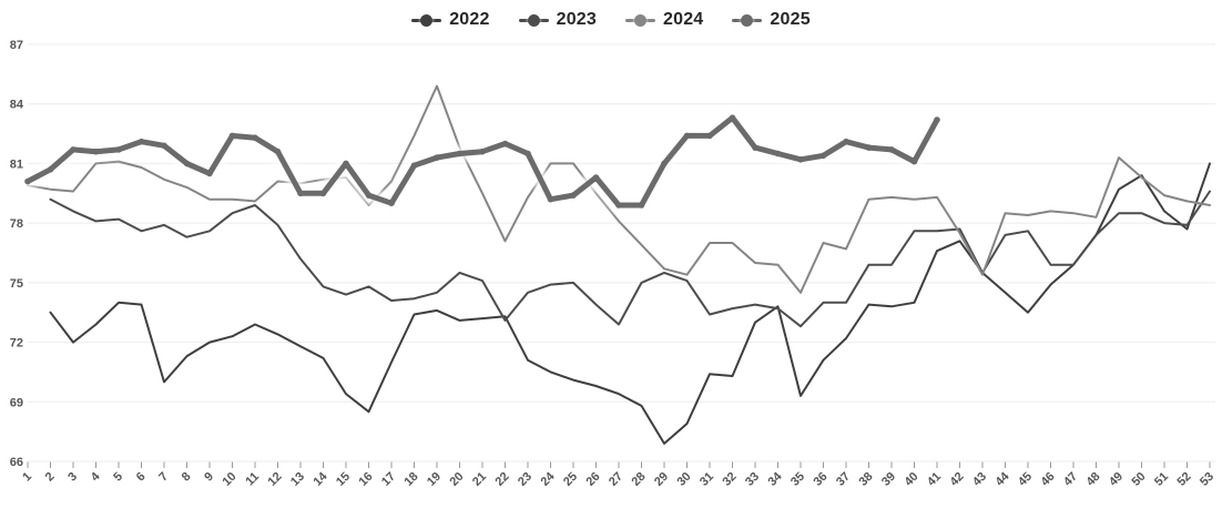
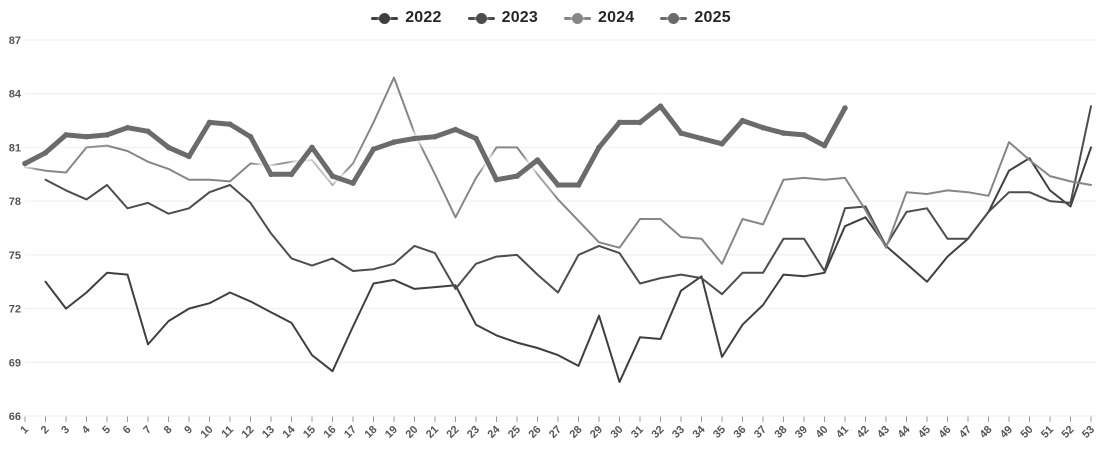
2023/5: 78.2 -> 78.9
2022/29: 66.9 -> 71.6
2025/36: 81.4 -> 82.5
2023/40: 77.6 -> 74.1
2023/53: 79.6 -> 83.3
